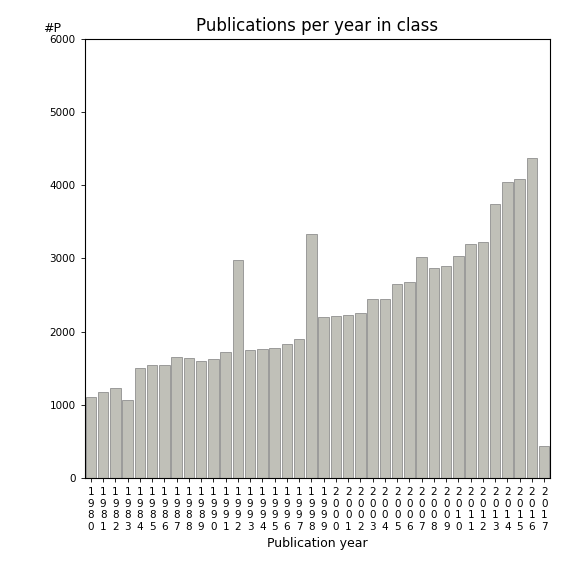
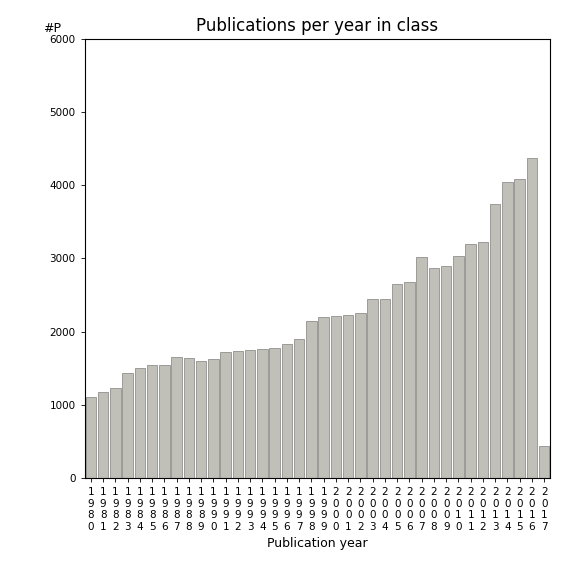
1 9 8 3: 1060 -> 1430
1 9 9 2: 2980 -> 1740
1 9 9 8: 3340 -> 2150
